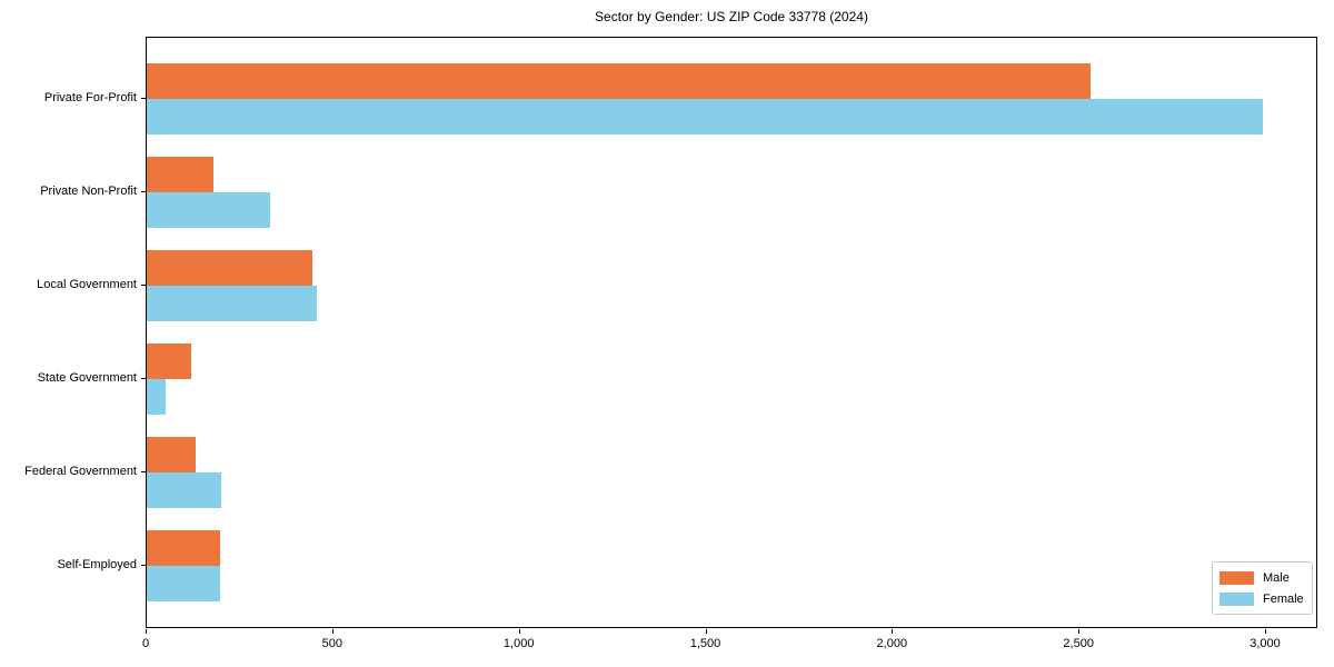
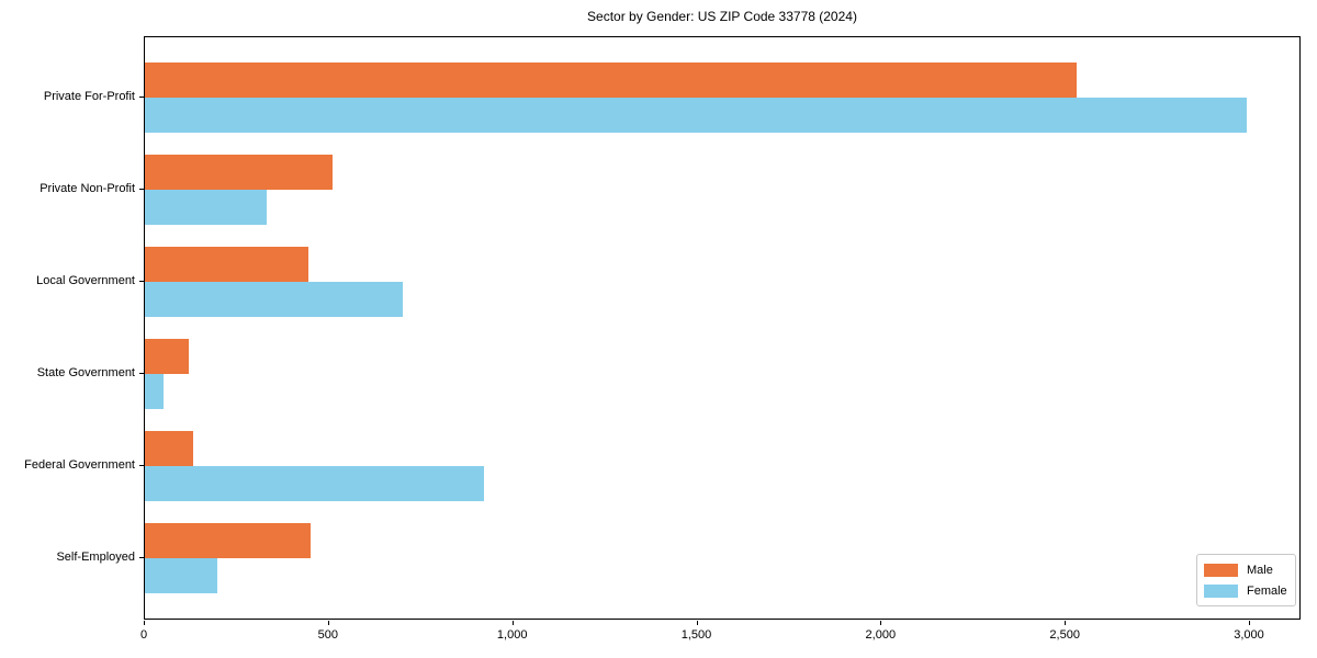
Male/Private Non-Profit: 180 -> 510
Female/Local Government: 460 -> 700
Female/Federal Government: 200 -> 920
Male/Self-Employed: 200 -> 450
